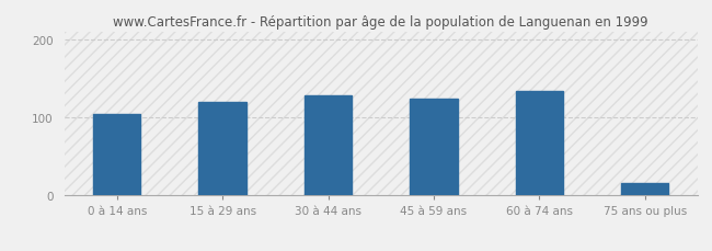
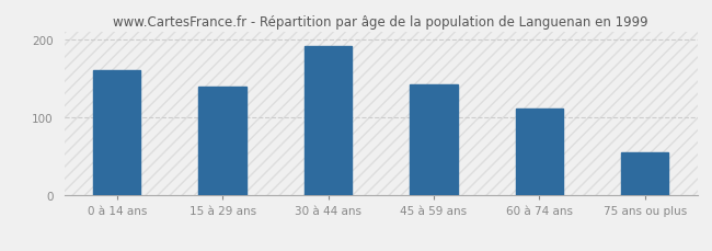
0 à 14 ans: 104 -> 160
15 à 29 ans: 120 -> 140
30 à 44 ans: 128 -> 191
45 à 59 ans: 124 -> 142
60 à 74 ans: 134 -> 112
75 ans ou plus: 16 -> 55
